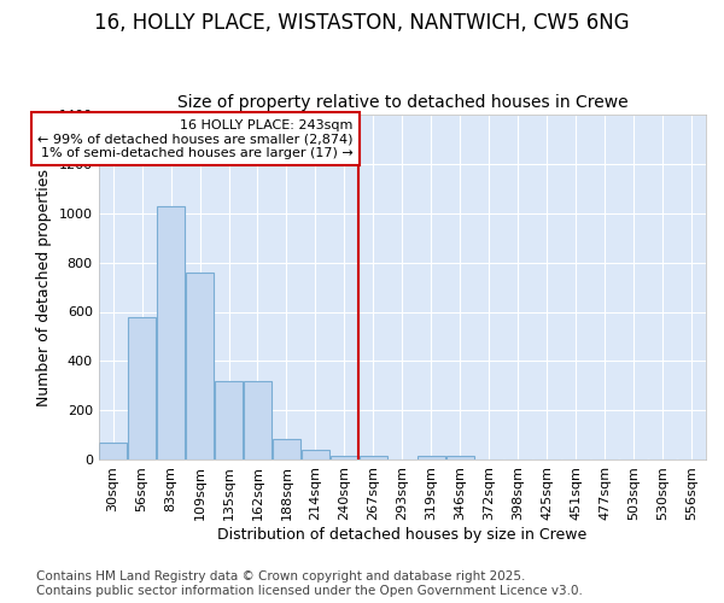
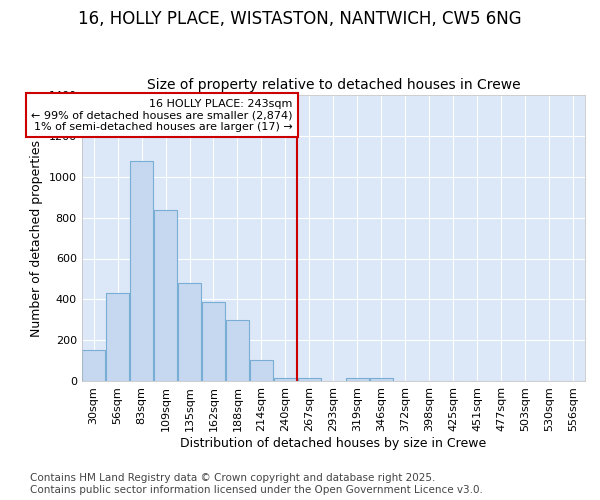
30sqm: 70 -> 155
56sqm: 580 -> 430
83sqm: 1025 -> 1075
109sqm: 760 -> 835
135sqm: 320 -> 480
162sqm: 320 -> 390
188sqm: 85 -> 300
214sqm: 40 -> 105
